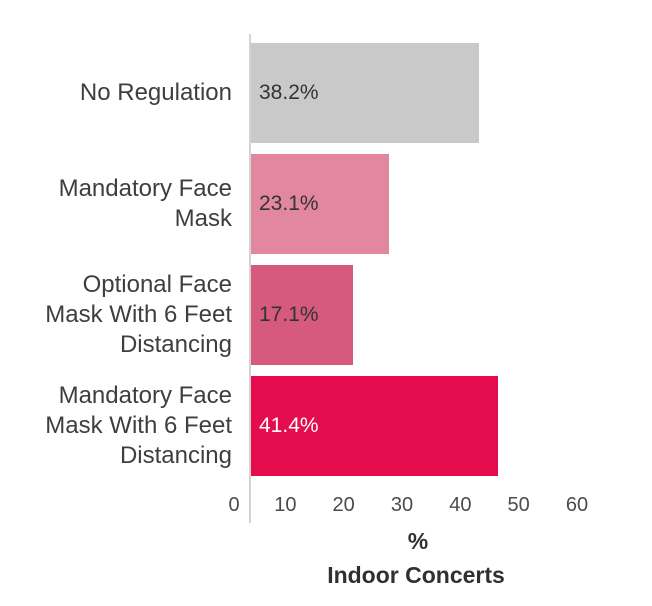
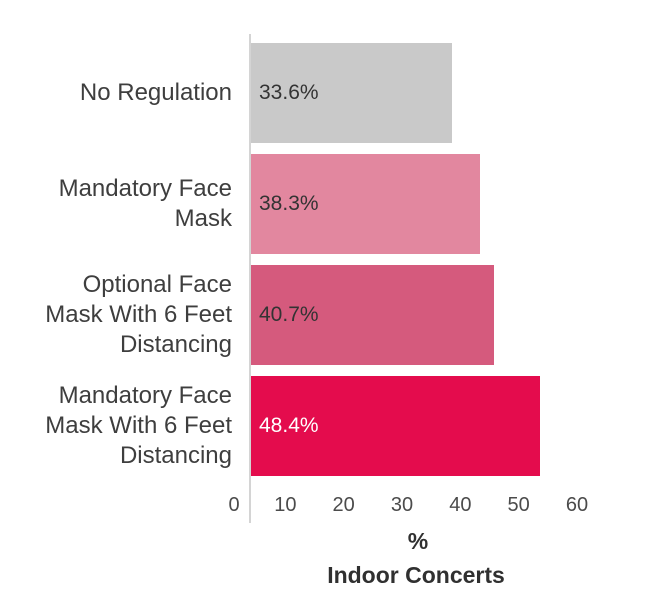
No Regulation: 38.2% -> 33.6%
Mandatory Face Mask: 23.1% -> 38.3%
Optional Face Mask With 6 Feet Distancing: 17.1% -> 40.7%
Mandatory Face Mask With 6 Feet Distancing: 41.4% -> 48.4%
